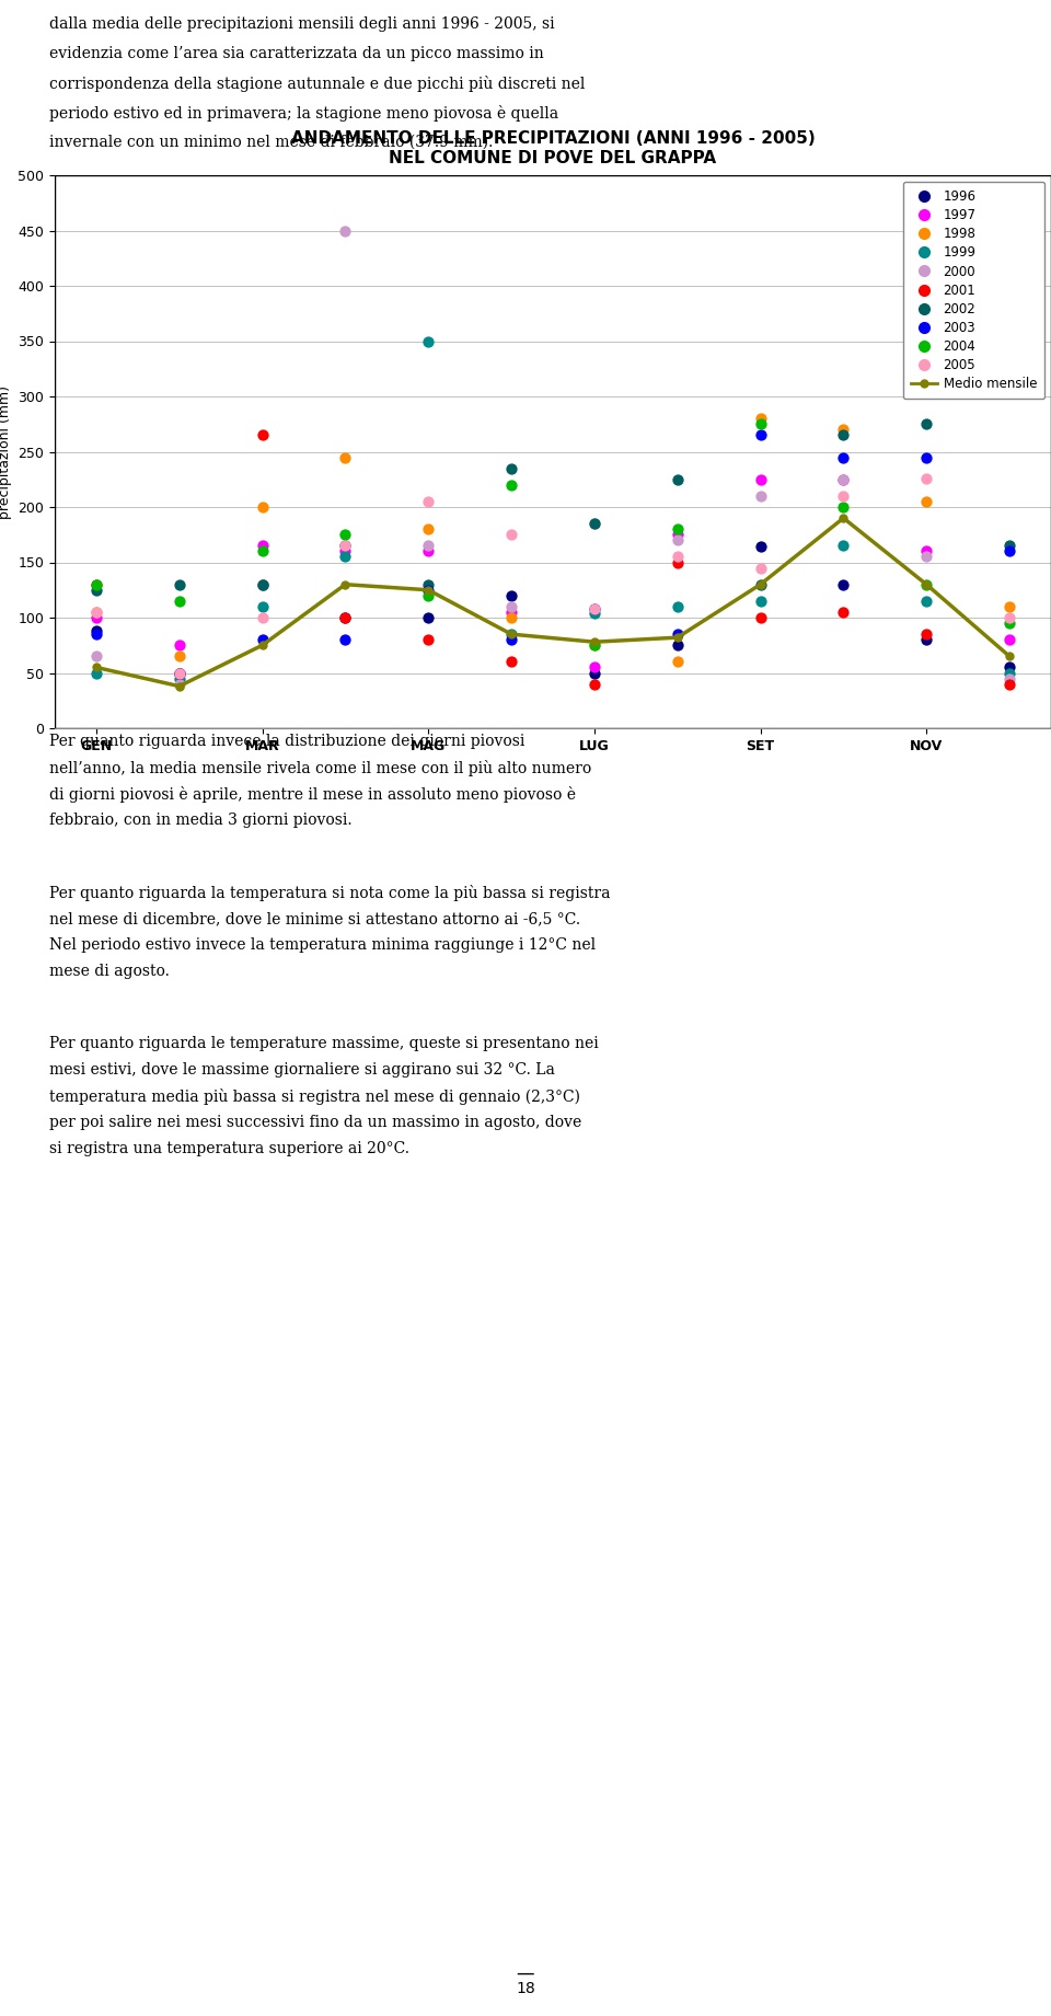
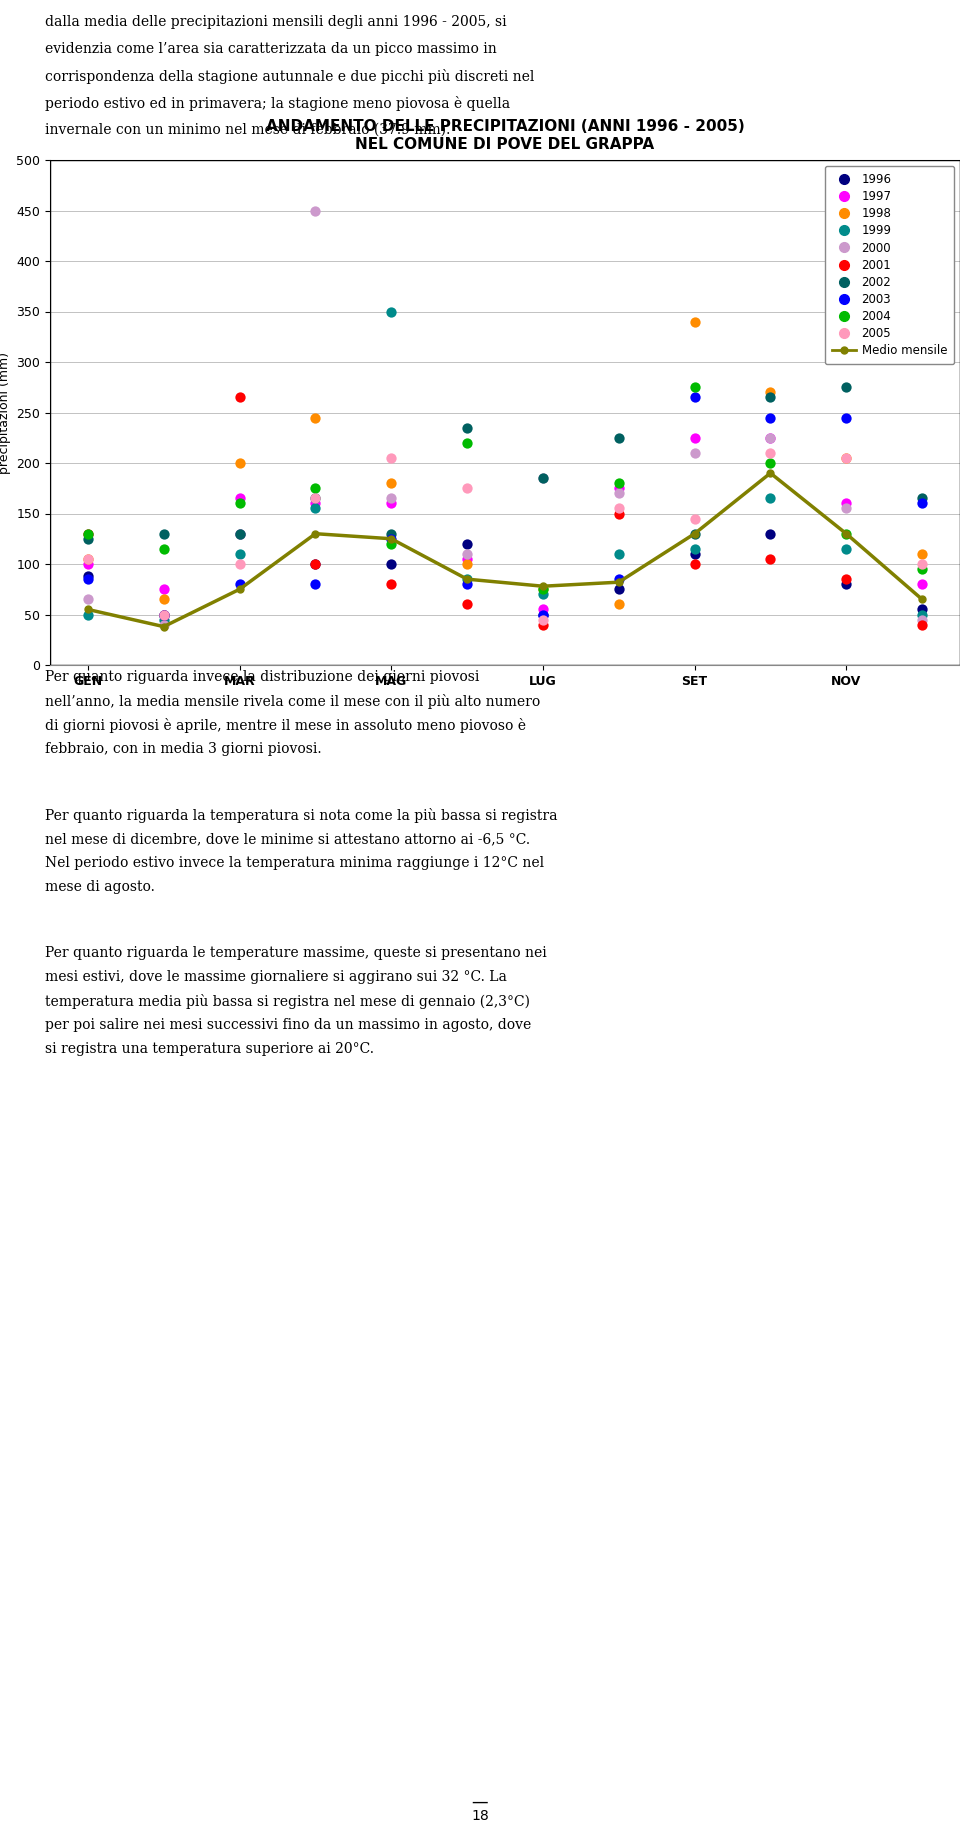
1999/LUG: 104 -> 70
2003/LUG: 108 -> 50
2005/LUG: 108 -> 45
1996/SET: 164 -> 110
1998/SET: 280 -> 340
2005/NOV: 226 -> 205
